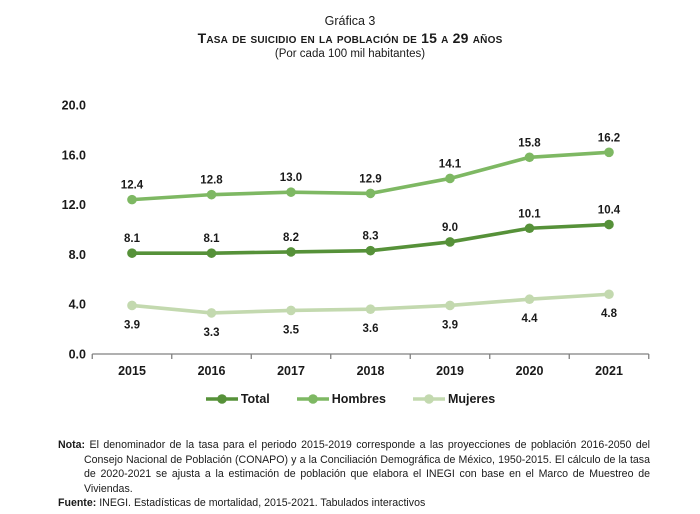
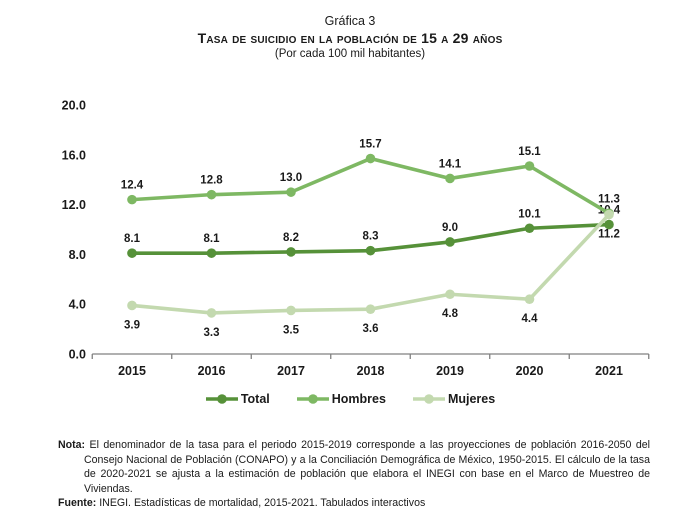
Hombres/2018: 12.9 -> 15.7
Mujeres/2019: 3.9 -> 4.8
Hombres/2020: 15.8 -> 15.1
Hombres/2021: 16.2 -> 11.3
Mujeres/2021: 4.8 -> 11.2
